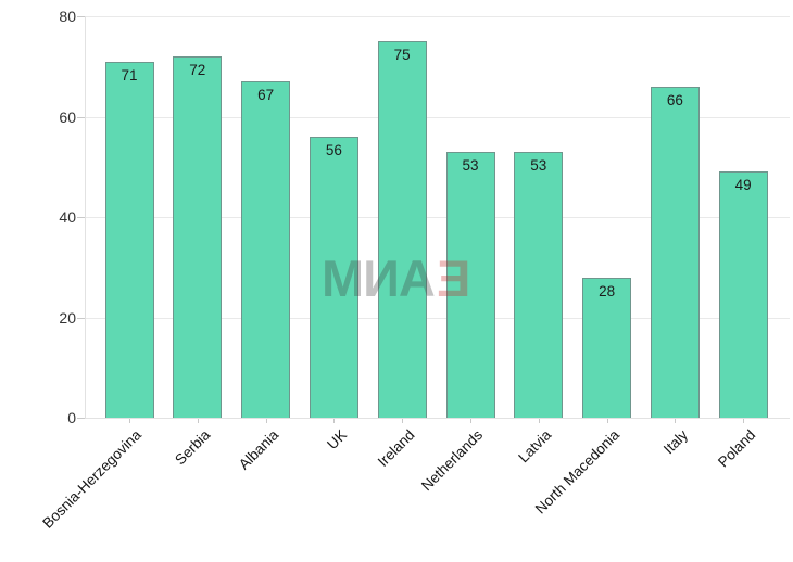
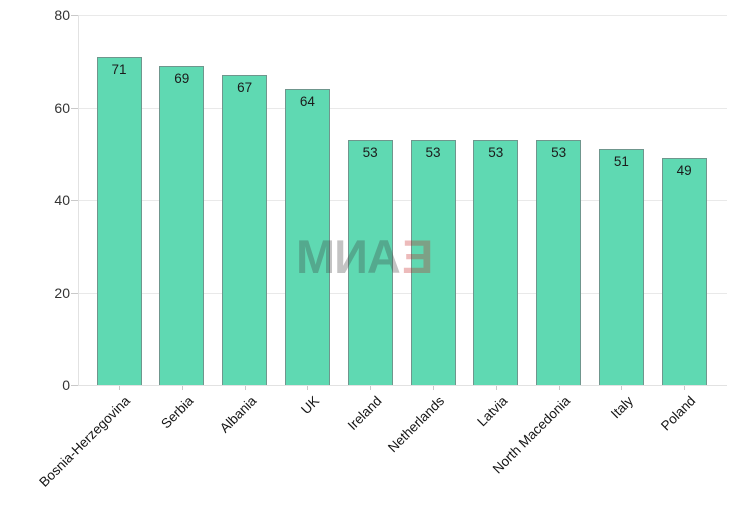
Serbia: 72 -> 69
UK: 56 -> 64
Ireland: 75 -> 53
North Macedonia: 28 -> 53
Italy: 66 -> 51
